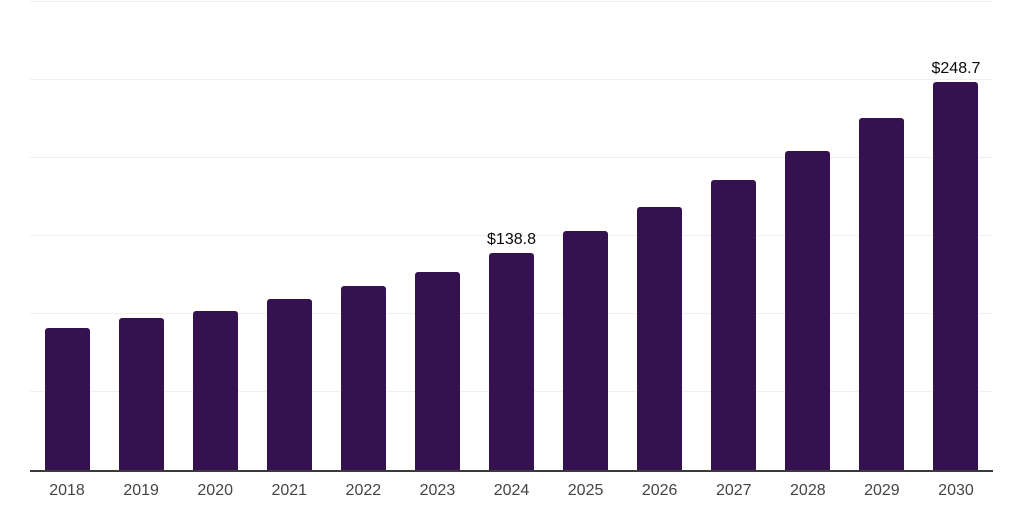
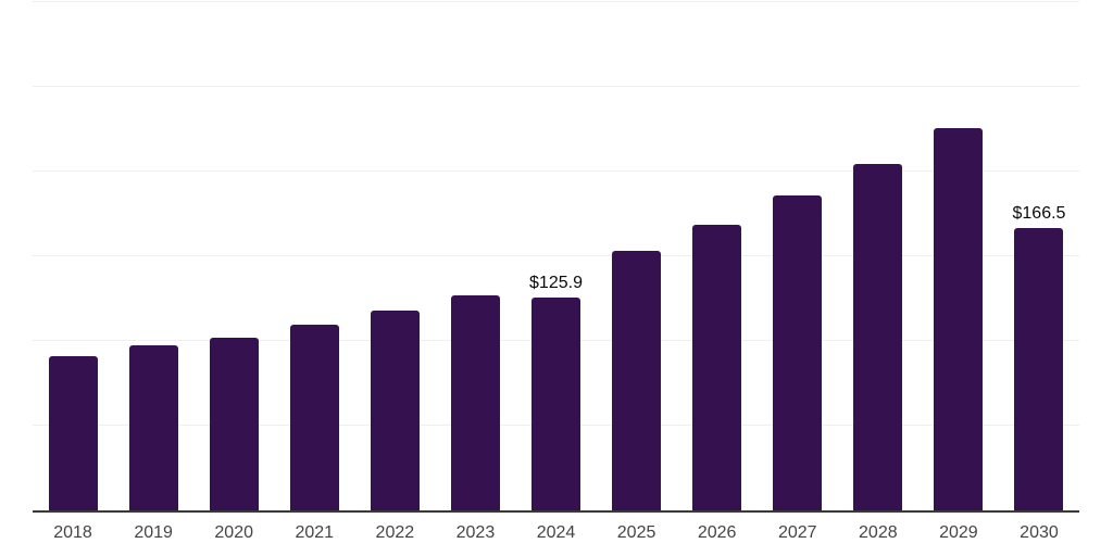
2024: $138.8 -> $125.9
2030: $248.7 -> $166.5
